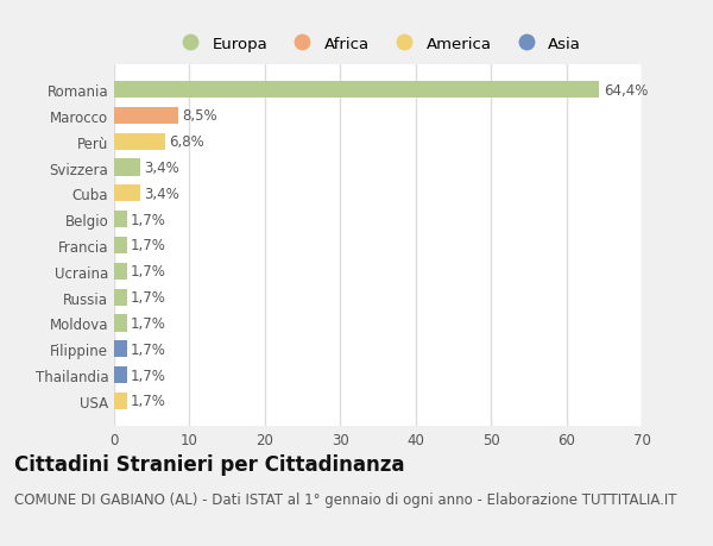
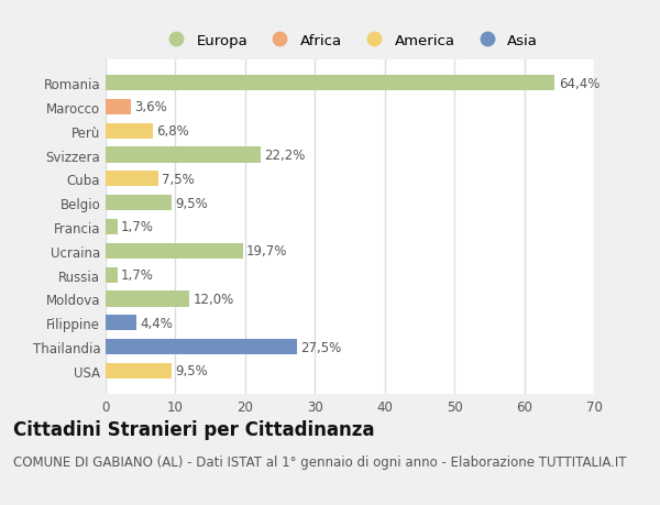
Marocco: 8,5% -> 3,6%
Svizzera: 3,4% -> 22,2%
Cuba: 3,4% -> 7,5%
Belgio: 1,7% -> 9,5%
Ucraina: 1,7% -> 19,7%
Moldova: 1,7% -> 12,0%
Filippine: 1,7% -> 4,4%
Thailandia: 1,7% -> 27,5%
USA: 1,7% -> 9,5%
